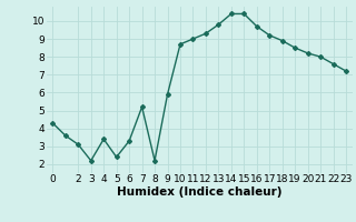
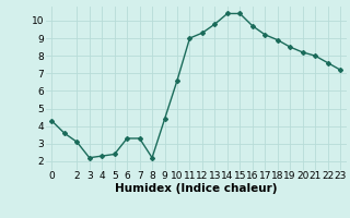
4: 3.4 -> 2.3
7: 5.2 -> 3.3
9: 5.9 -> 4.4
10: 8.7 -> 6.6
